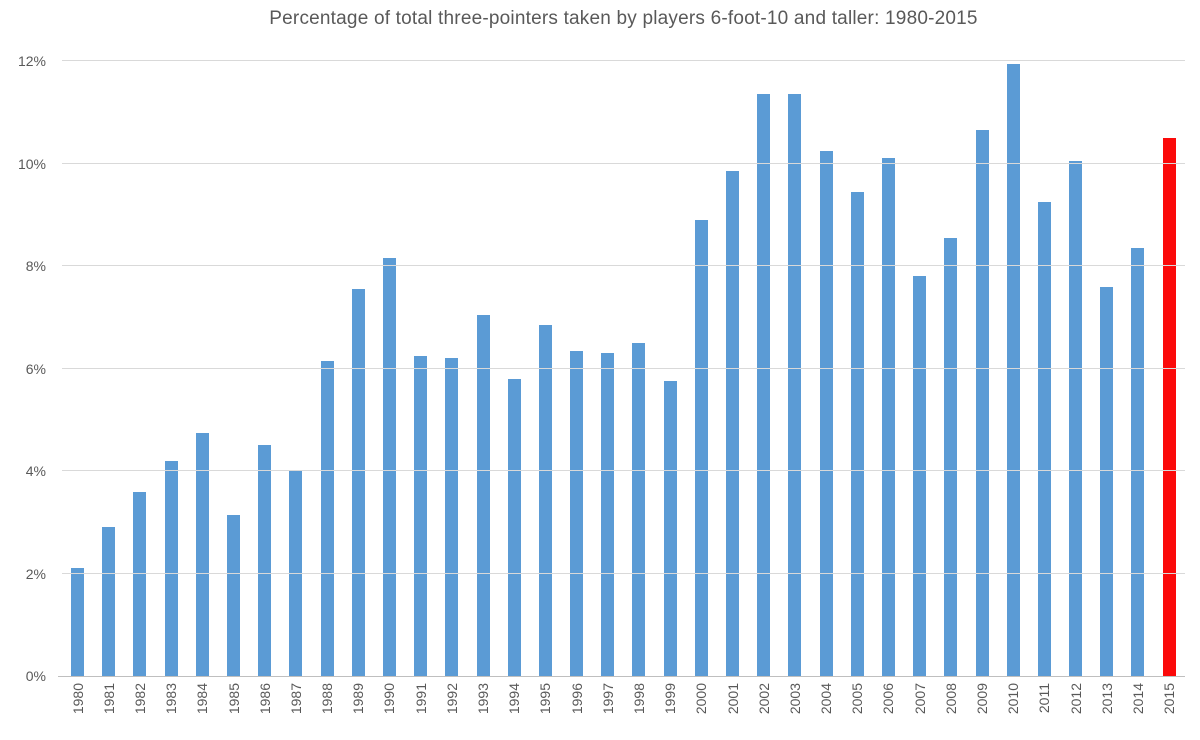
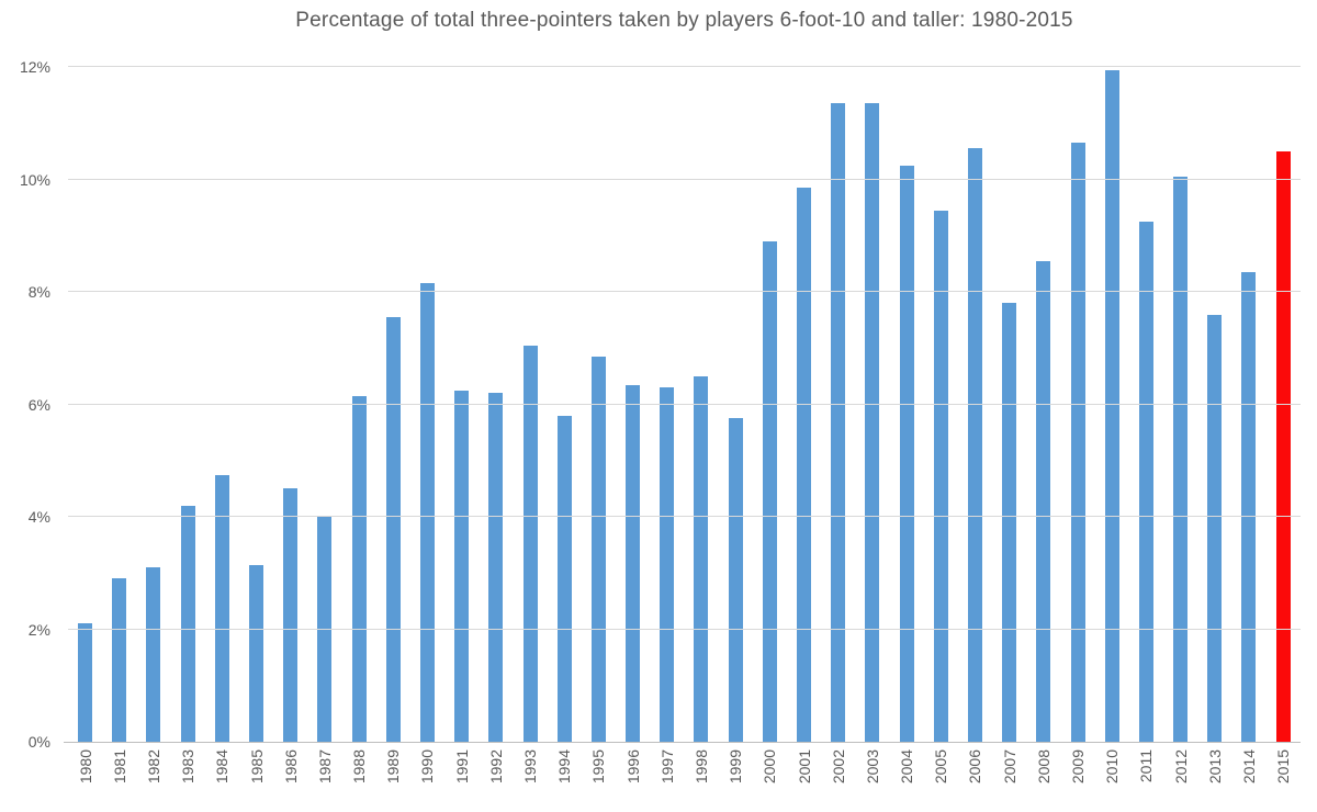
1982: 3.6% -> 3.1%
2006: 10.1% -> 10.6%
